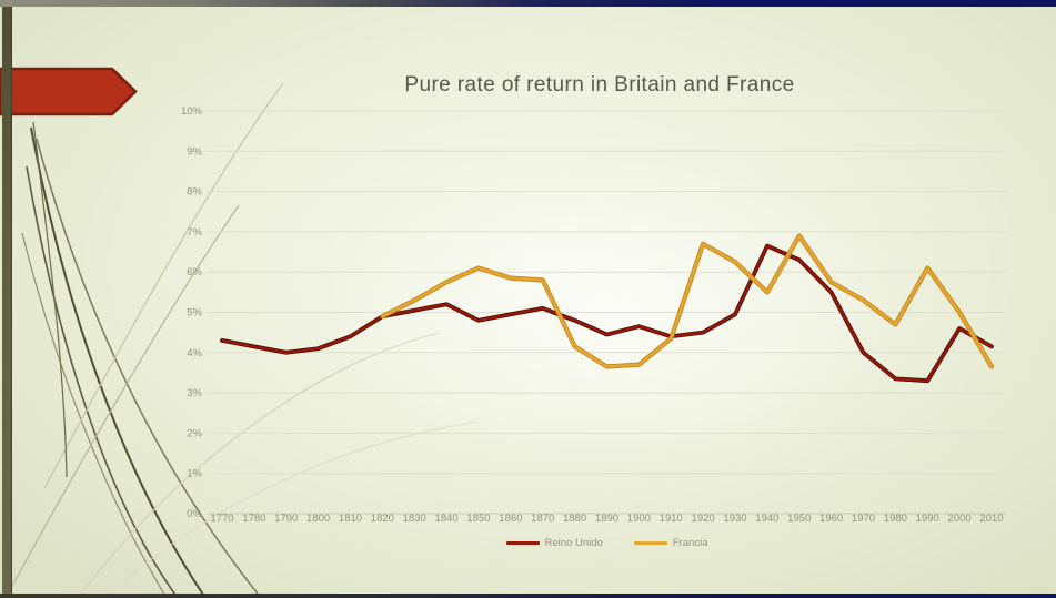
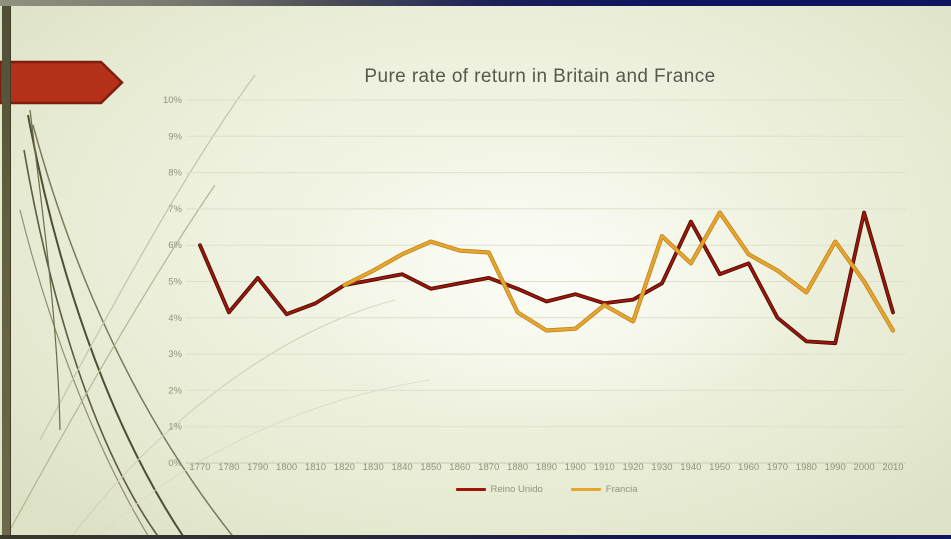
Reino Unido/1770: 4.3% -> 6.0%
Reino Unido/1790: 4.0% -> 5.1%
Francia/1920: 6.7% -> 3.9%
Reino Unido/1950: 6.3% -> 5.2%
Reino Unido/2000: 4.6% -> 6.9%
